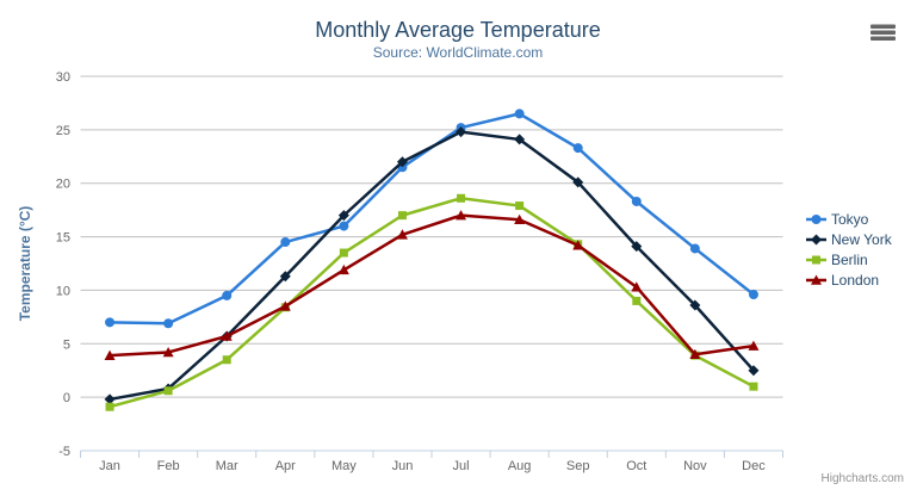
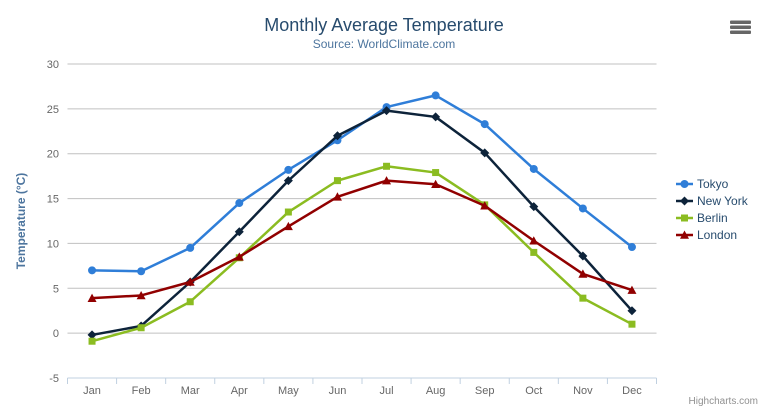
Tokyo/May: 16 -> 18
London/Nov: 4 -> 7
